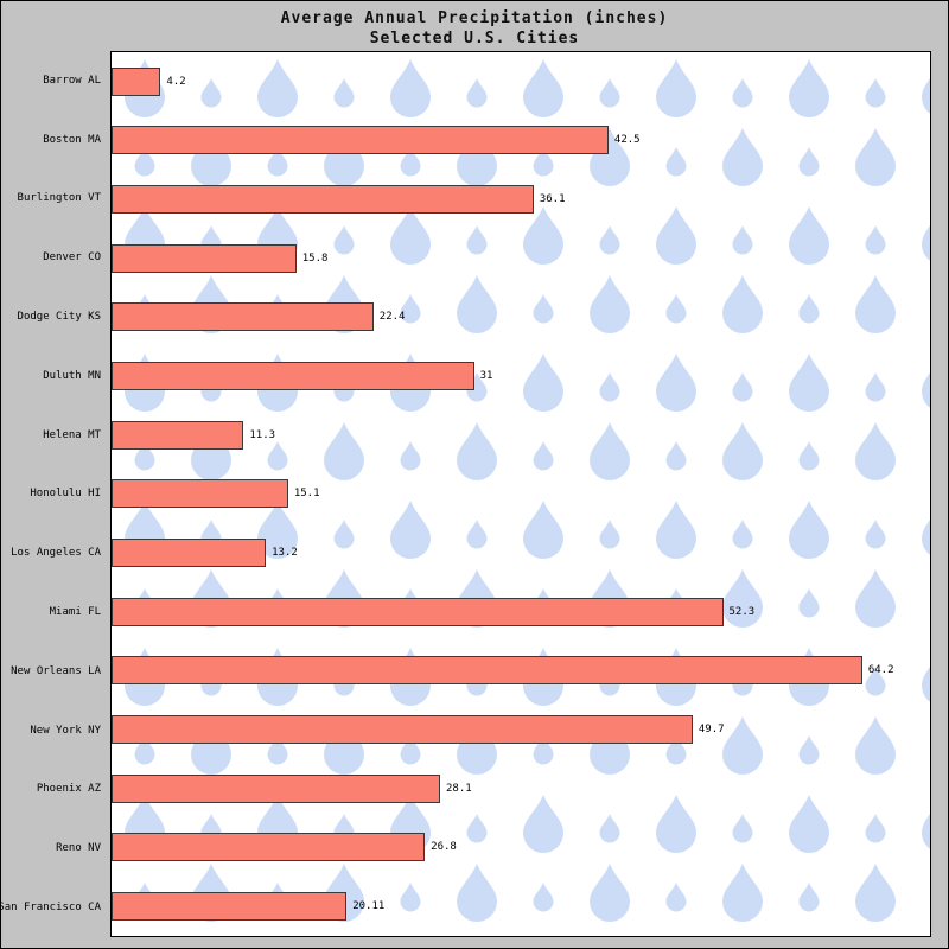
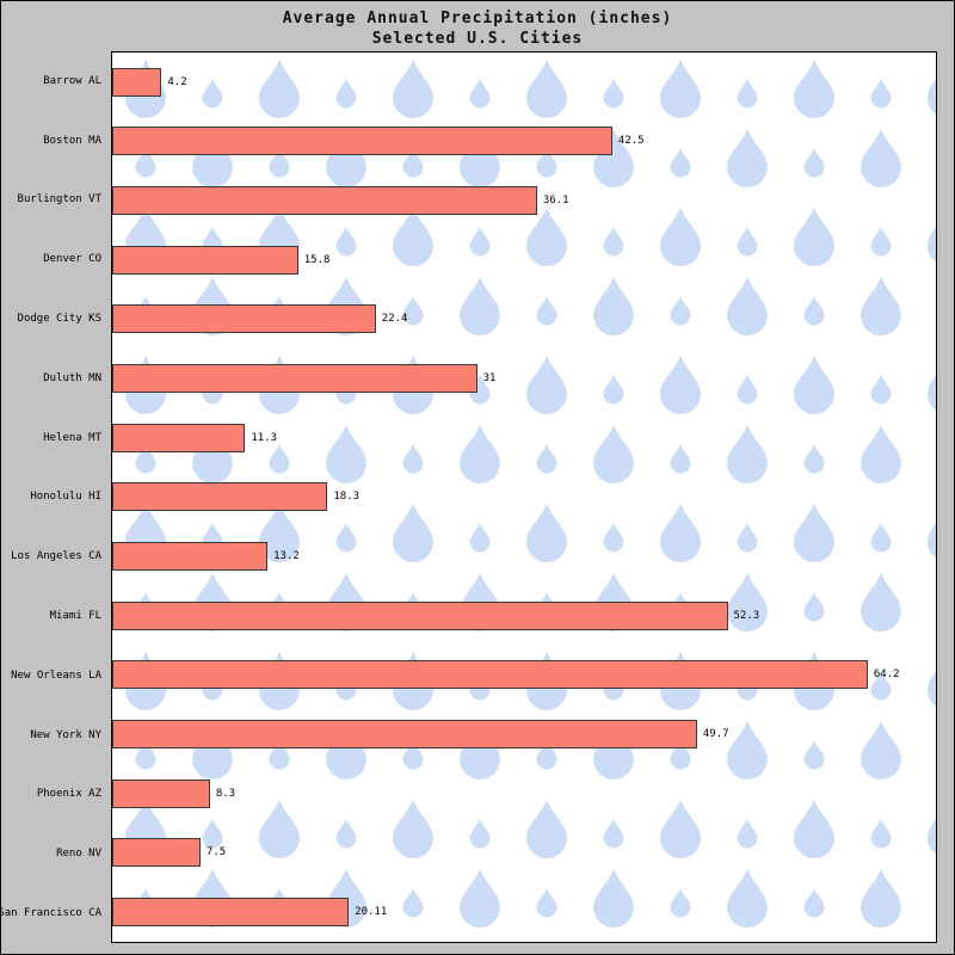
Honolulu HI: 15.1 -> 18.3
Phoenix AZ: 28.1 -> 8.3
Reno NV: 26.8 -> 7.5
